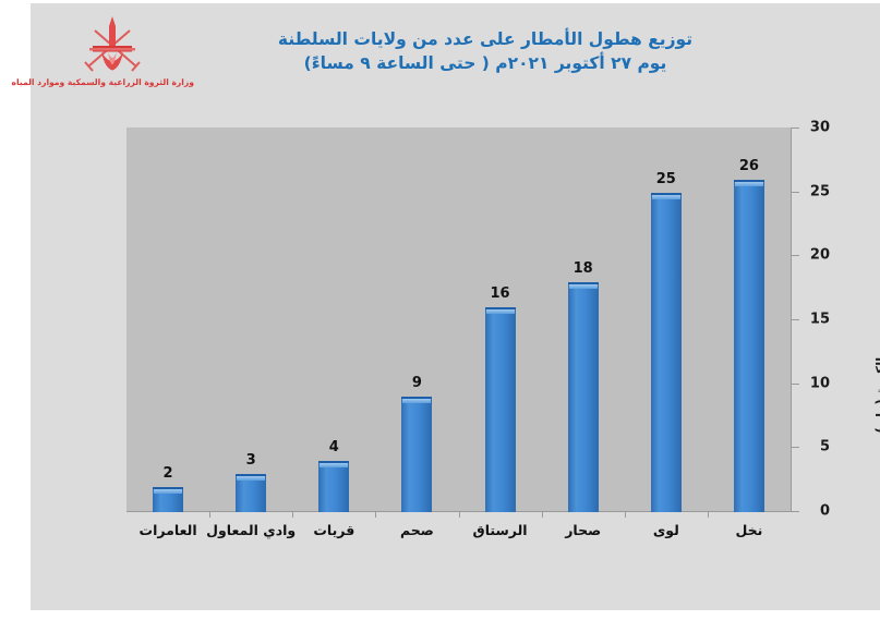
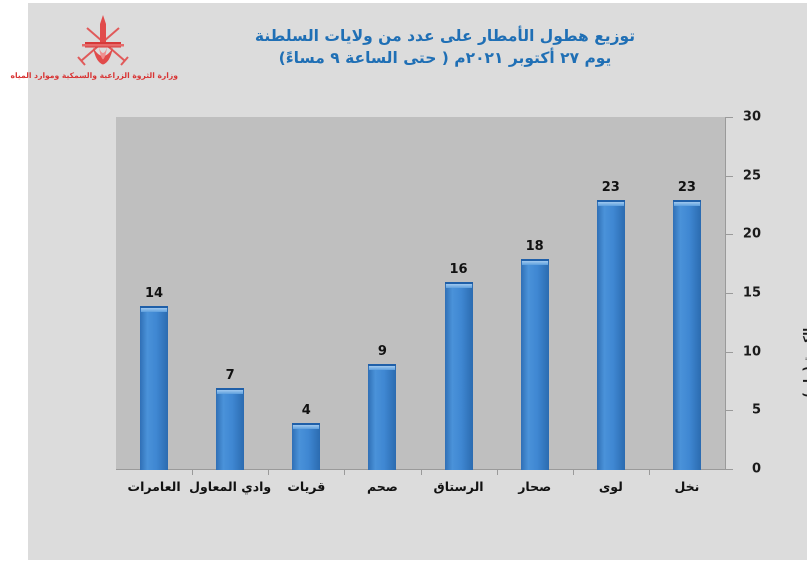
العامرات: 2 -> 14
وادي المعاول: 3 -> 7
لوى: 25 -> 23
نخل: 26 -> 23
